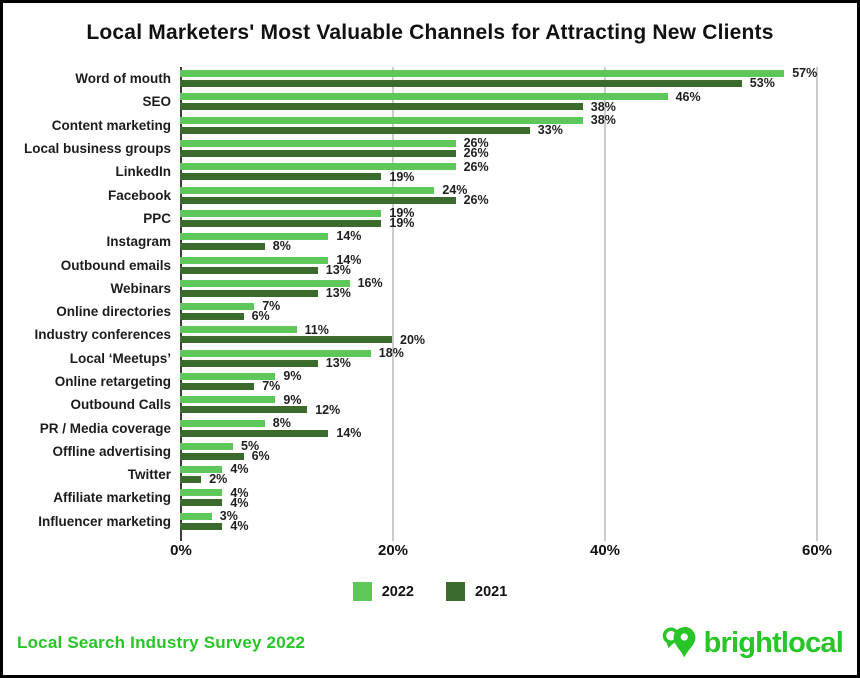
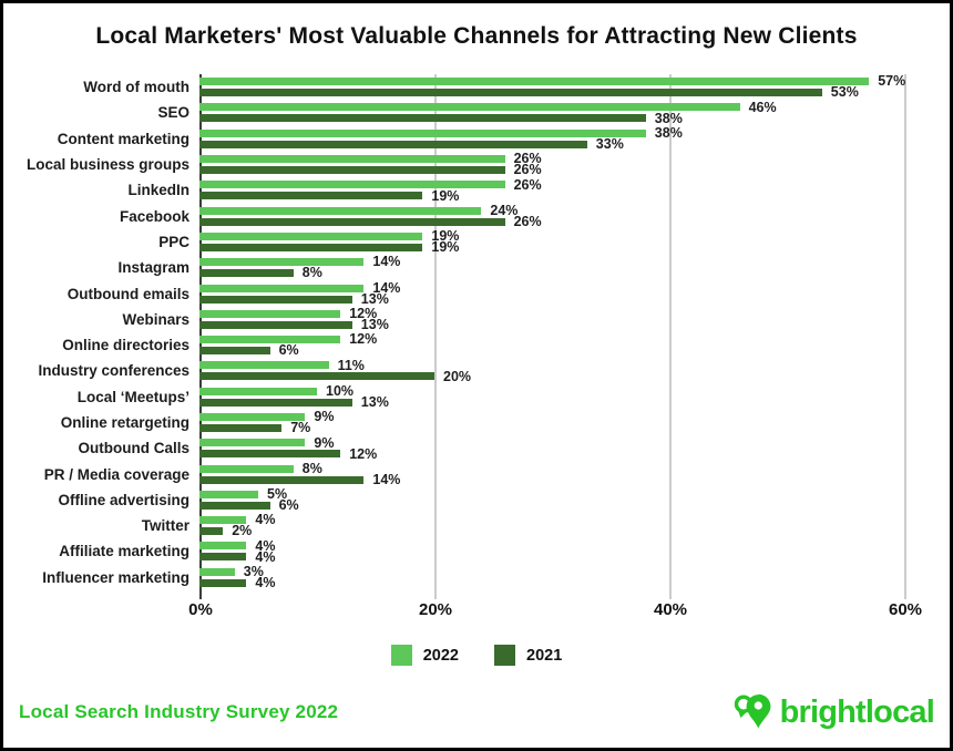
2022/Webinars: 16% -> 12%
2022/Online directories: 7% -> 12%
2022/Local ‘Meetups’: 18% -> 10%
